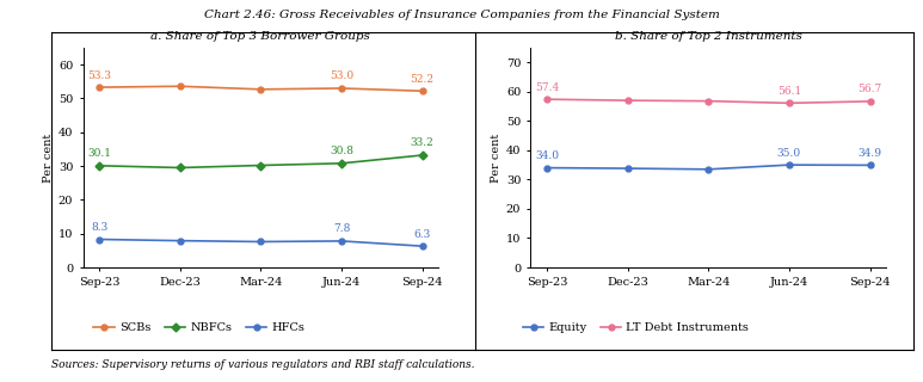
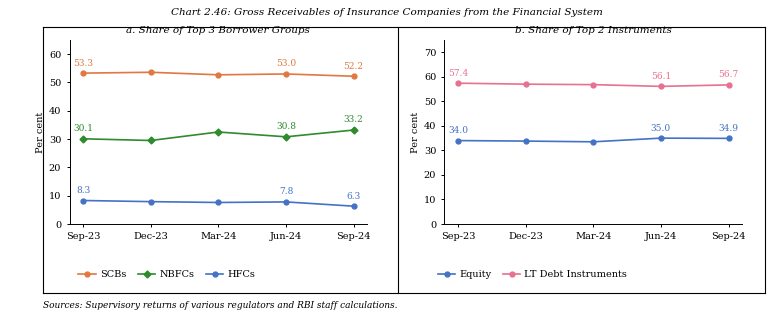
a. Share of Top 3 Borrower Groups/NBFCs/Mar-24: 30.2 -> 32.5
